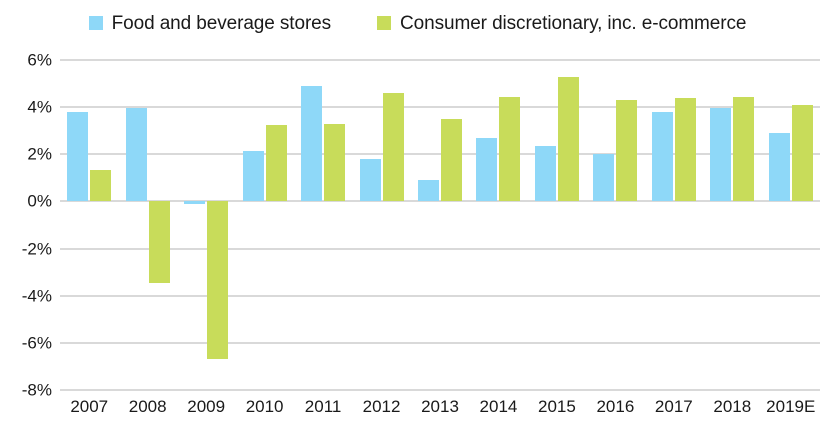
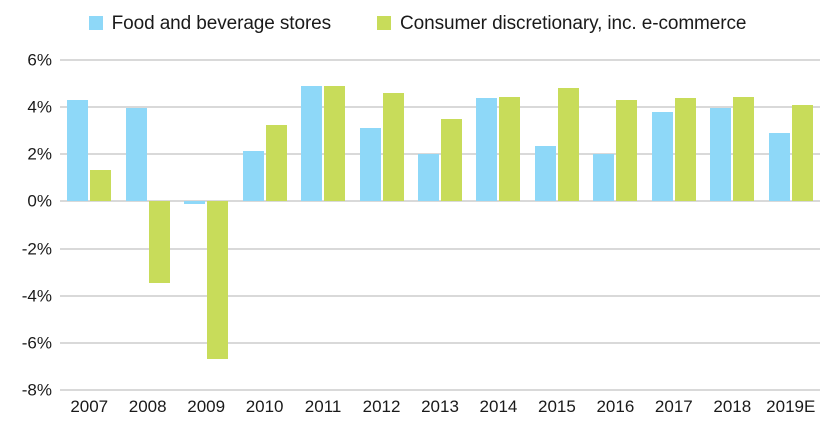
Food and beverage stores/2007: 3.8% -> 4.3%
Consumer discretionary, inc. e-commerce/2011: 3.3% -> 4.9%
Food and beverage stores/2012: 1.8% -> 3.1%
Food and beverage stores/2013: 0.9% -> 2.0%
Food and beverage stores/2014: 2.7% -> 4.4%
Consumer discretionary, inc. e-commerce/2015: 5.3% -> 4.8%
